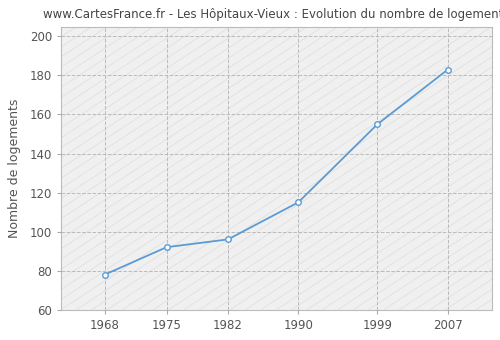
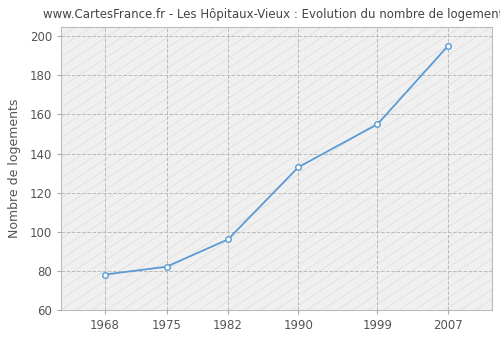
1975: 92 -> 82
1990: 115 -> 133
2007: 183 -> 195
